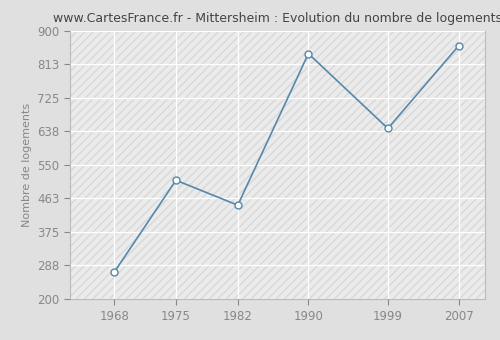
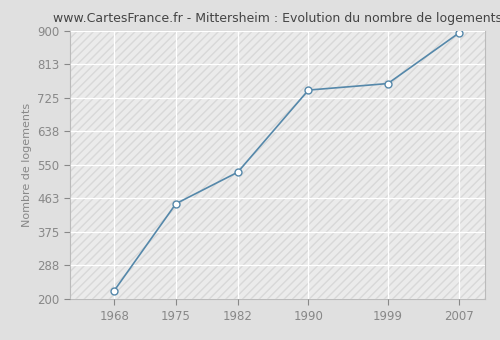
1968: 270 -> 222
1975: 510 -> 449
1982: 445 -> 531
1990: 840 -> 745
1999: 645 -> 762
2007: 860 -> 893
